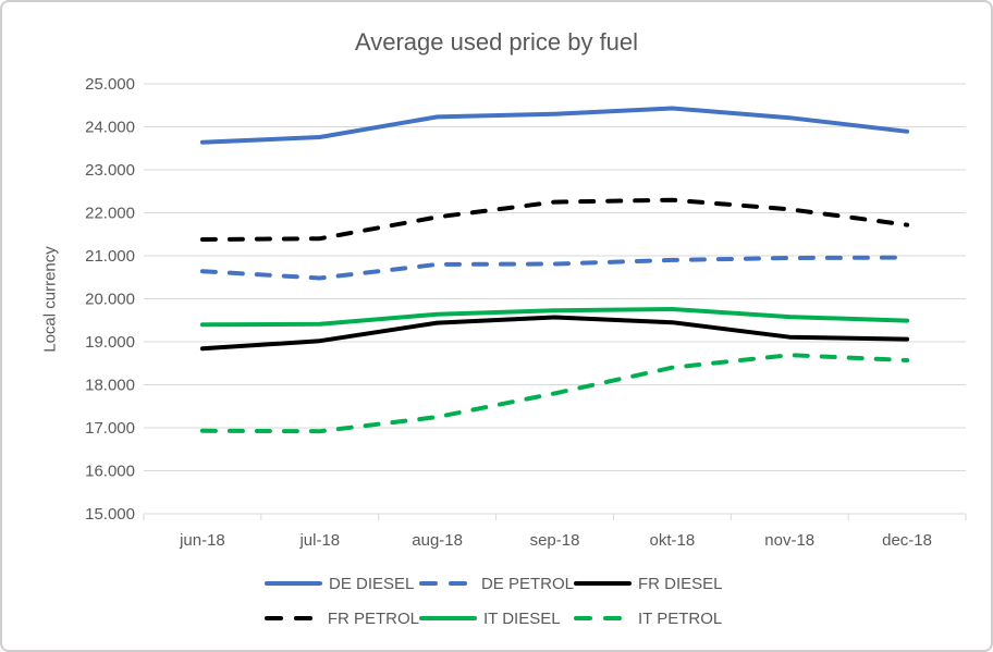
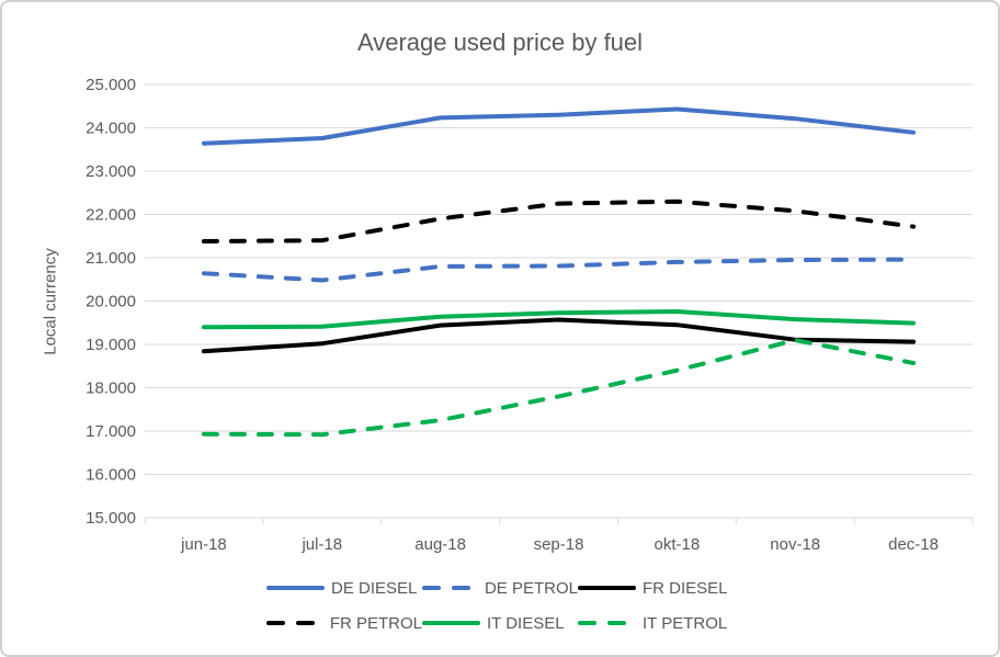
IT PETROL/nov-18: 18700 -> 19100
